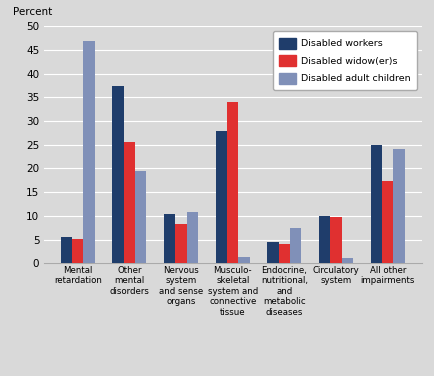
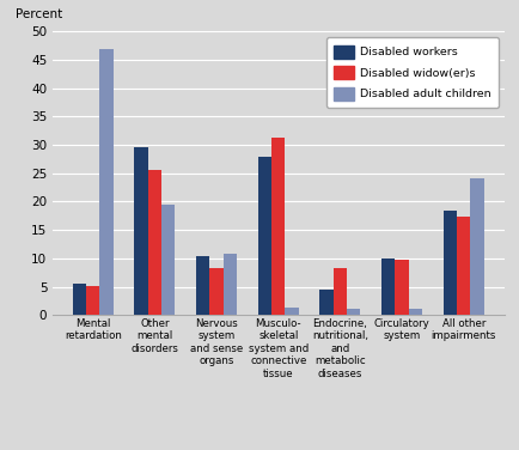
Disabled workers/Other mental disorders: 37.5 -> 29.5
Disabled widow(er)s/Musculo- skeletal system and connective tissue: 34.0 -> 31.3
Disabled widow(er)s/Endocrine, nutritional, and metabolic diseases: 4.0 -> 8.3
Disabled adult children/Endocrine, nutritional, and metabolic diseases: 7.5 -> 1.0
Disabled workers/All other impairments: 25.0 -> 18.4
